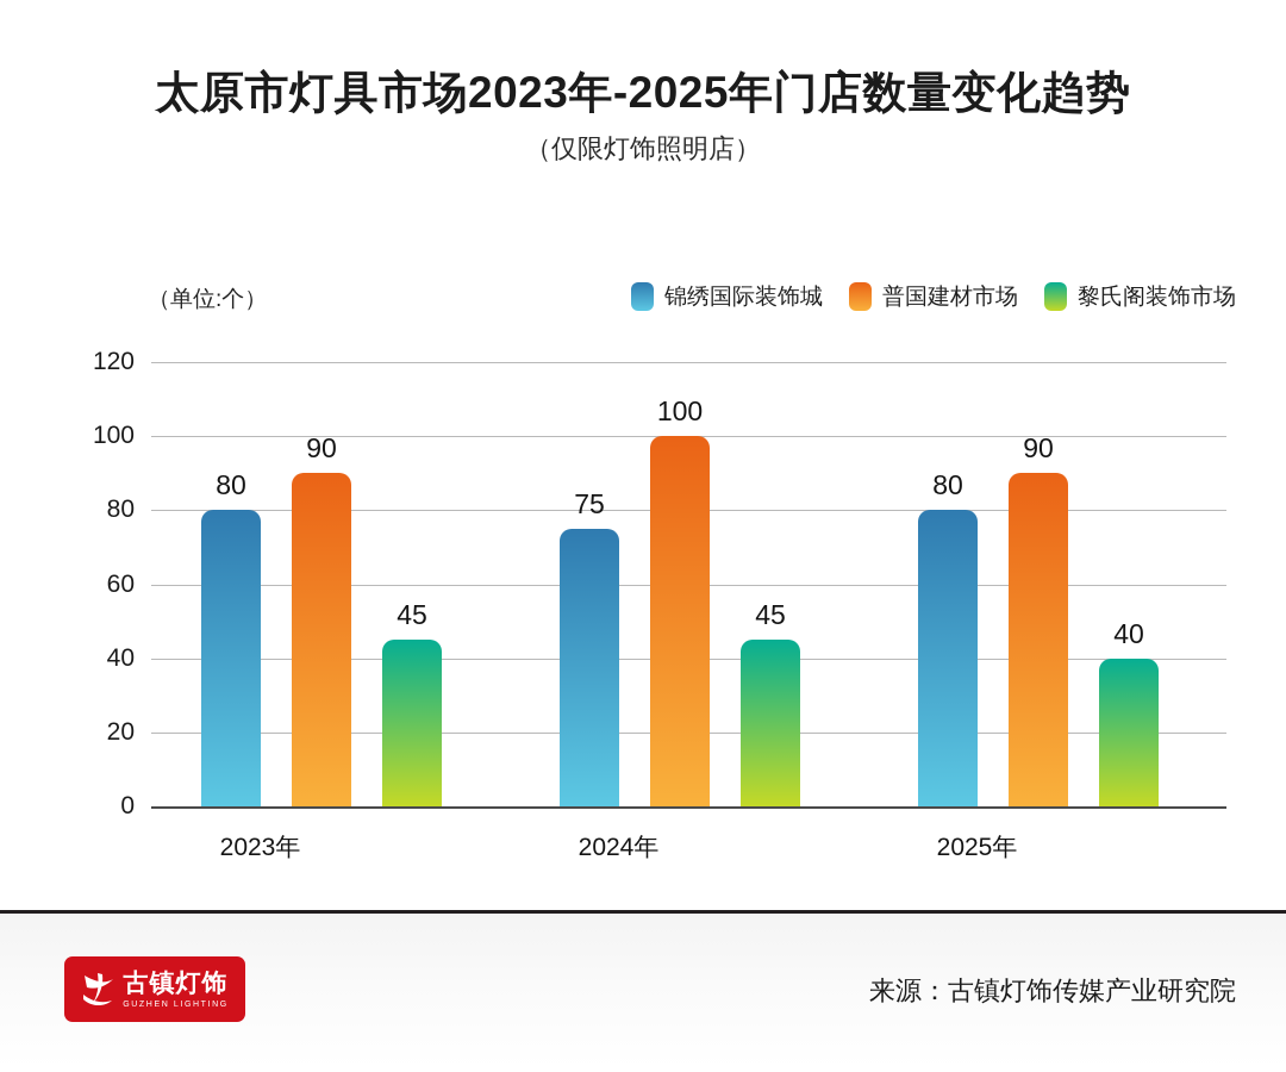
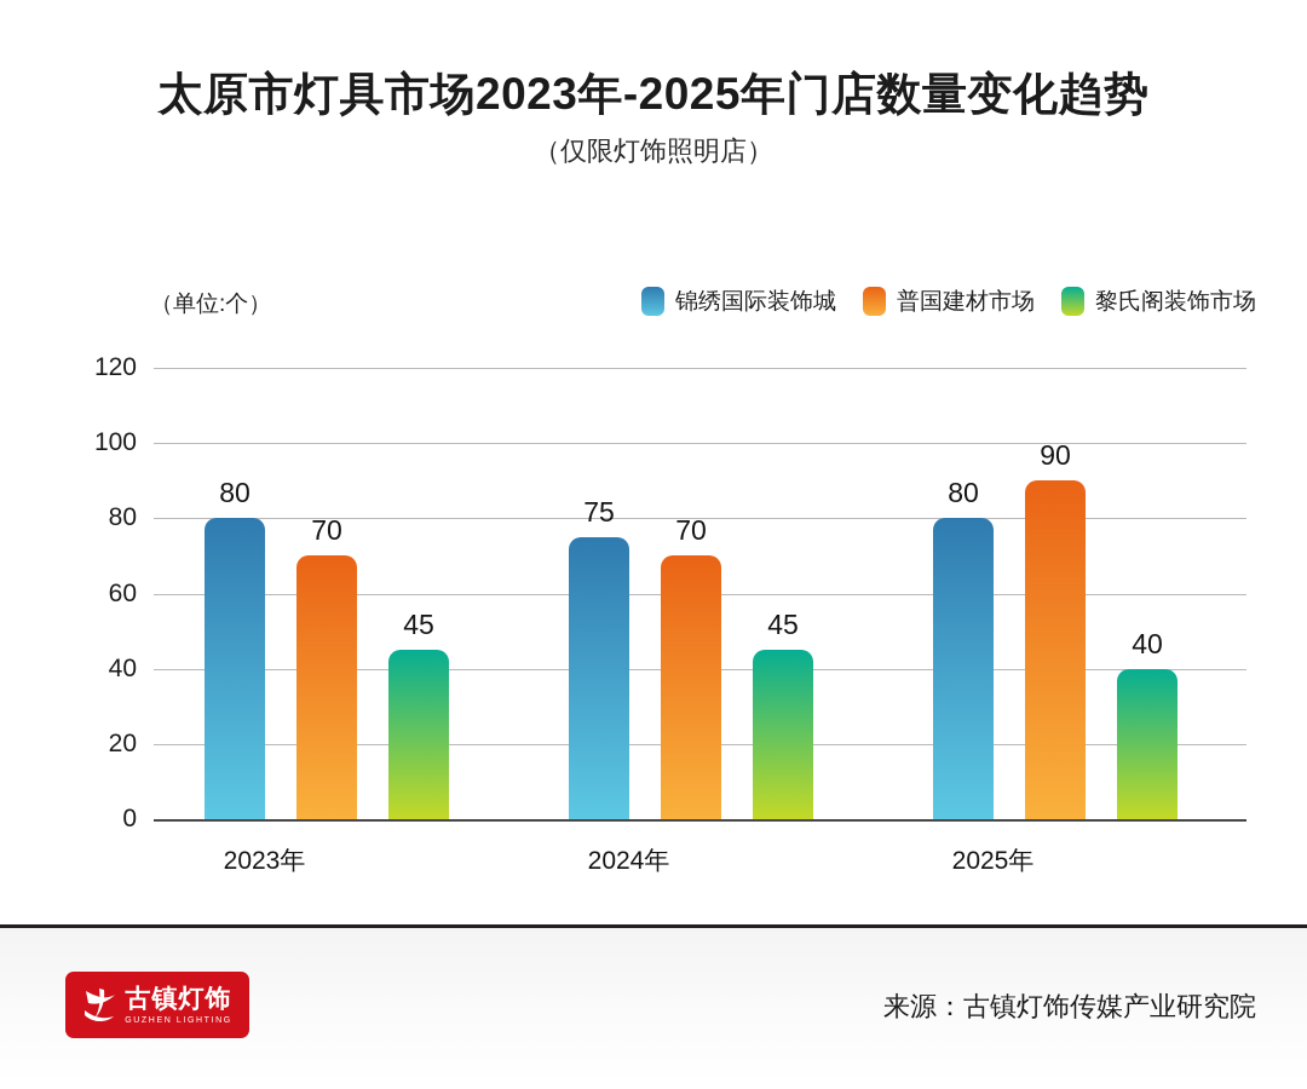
普国建材市场/2023年: 90 -> 70
普国建材市场/2024年: 100 -> 70
